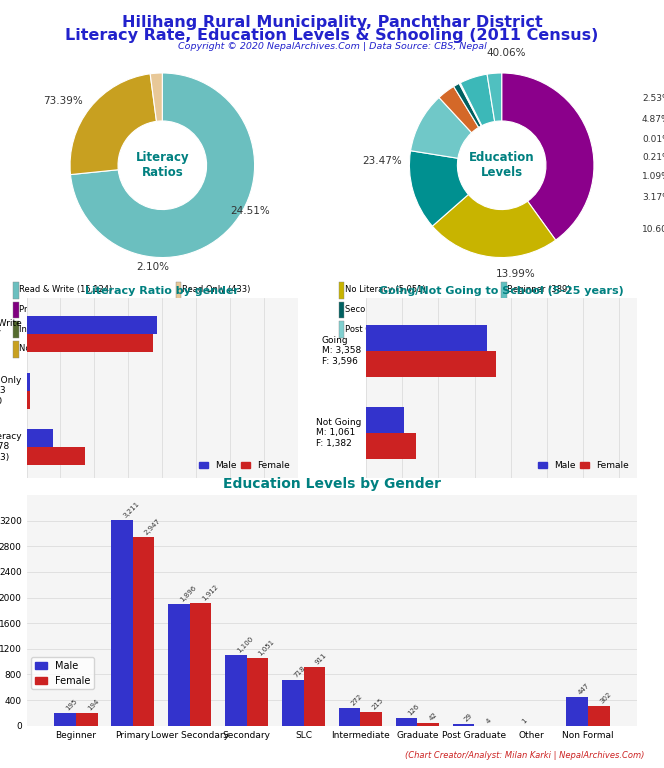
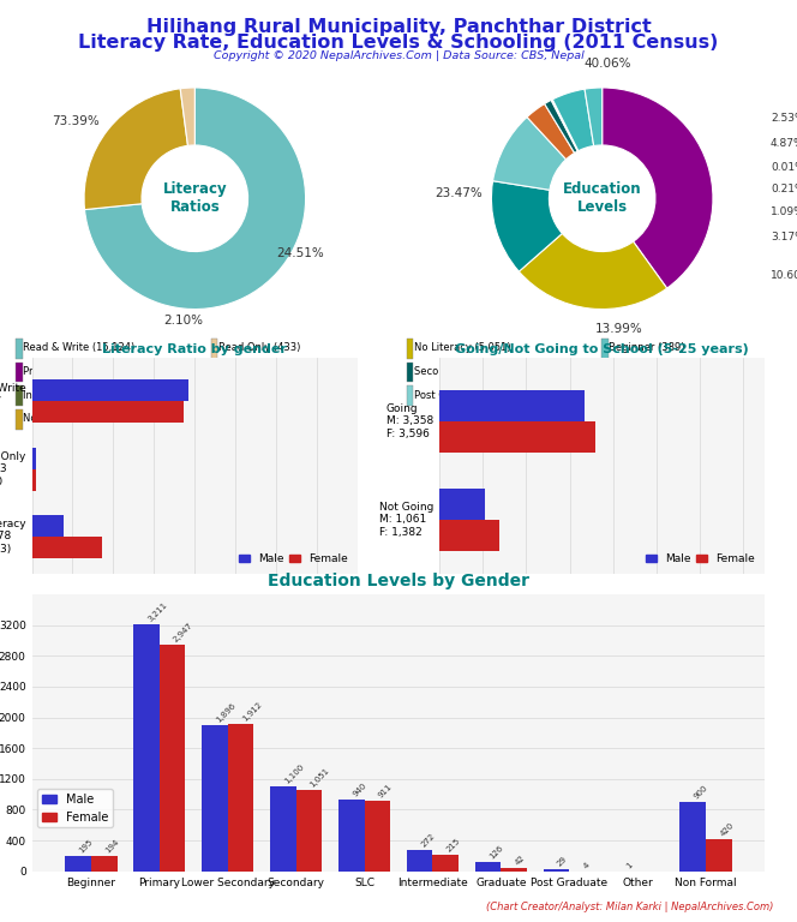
Education Levels by Gender/Male/SLC: 720 -> 940
Education Levels by Gender/Male/Non Formal: 450 -> 900
Education Levels by Gender/Female/Non Formal: 300 -> 420
